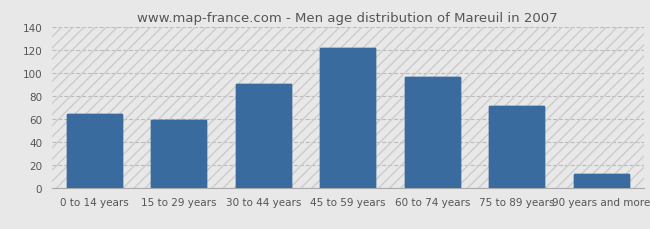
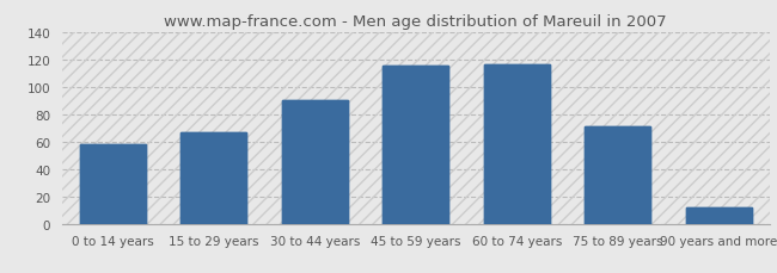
0 to 14 years: 64 -> 58
15 to 29 years: 59 -> 67
45 to 59 years: 121 -> 115
60 to 74 years: 96 -> 116
